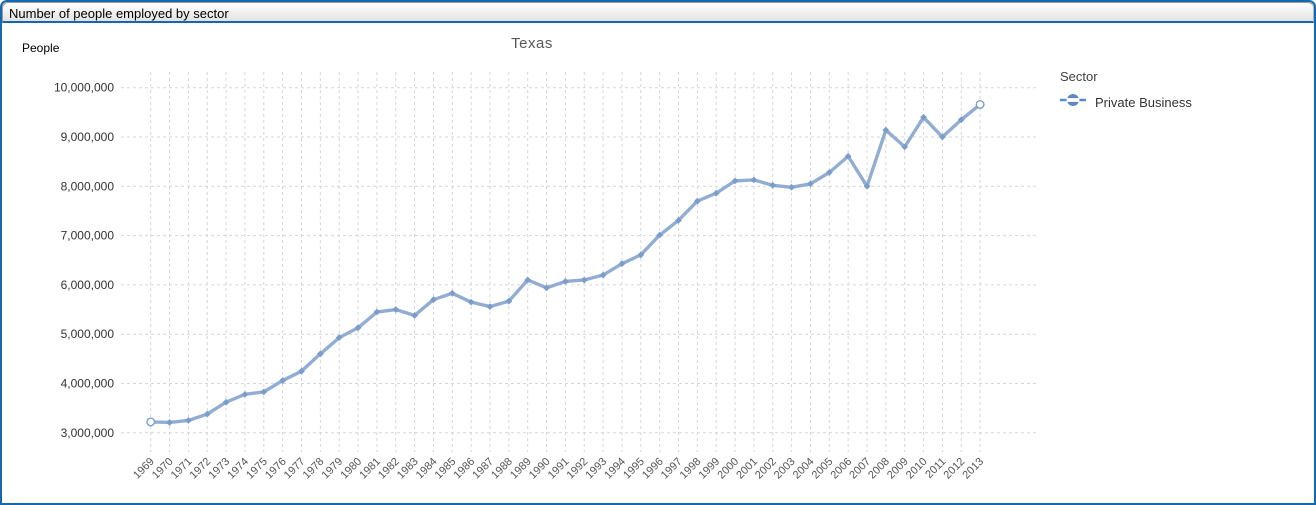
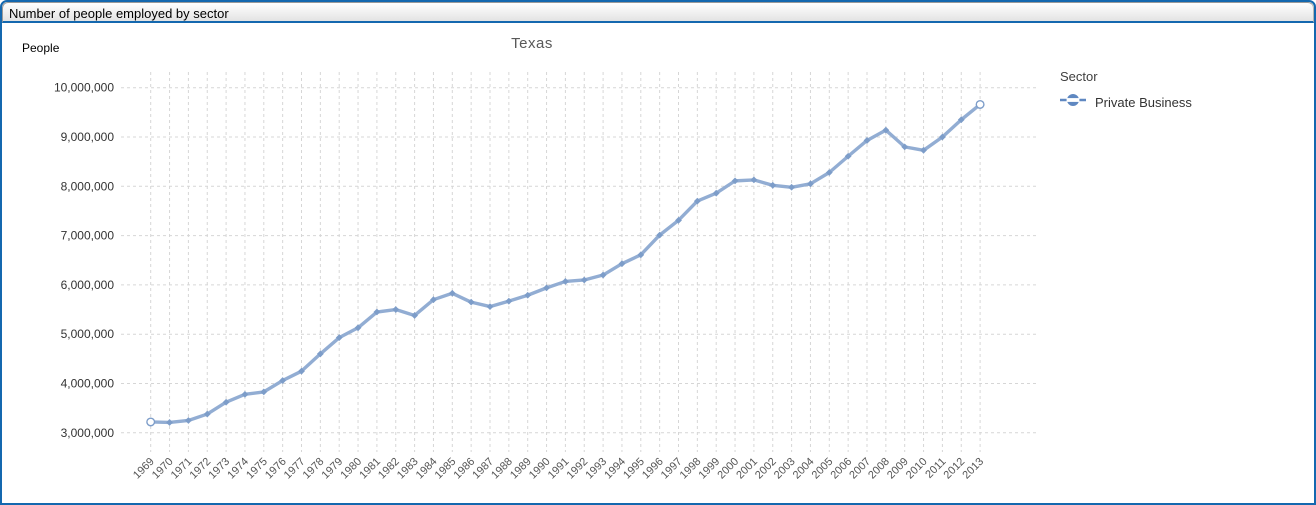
1989: 6100000 -> 5800000
2007: 8000000 -> 8900000
2010: 9400000 -> 8700000
